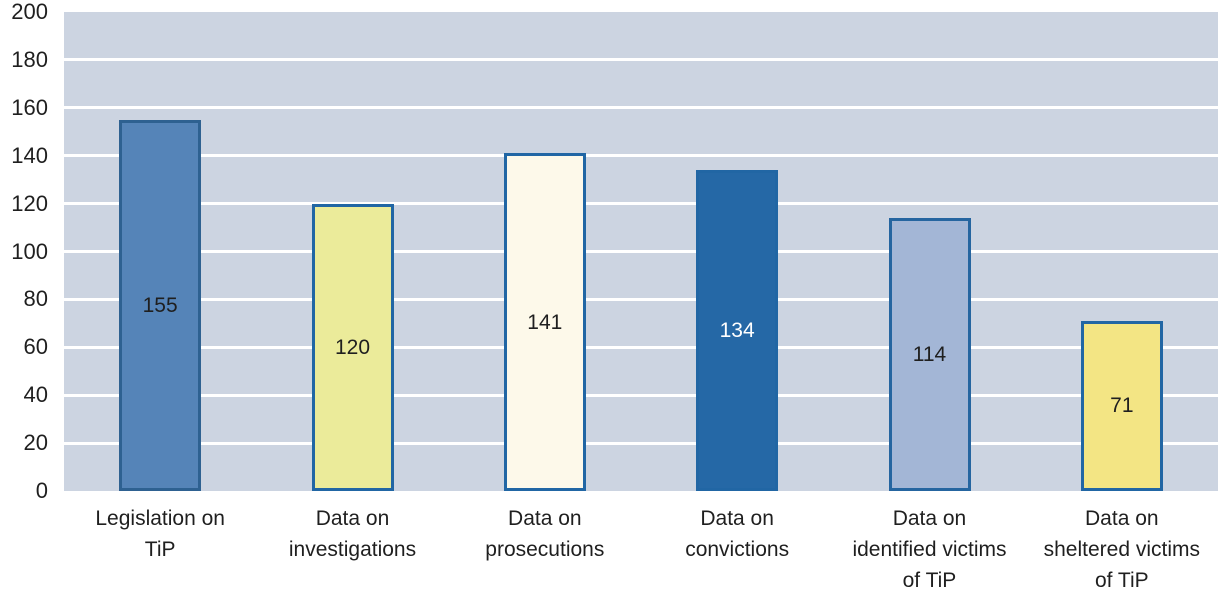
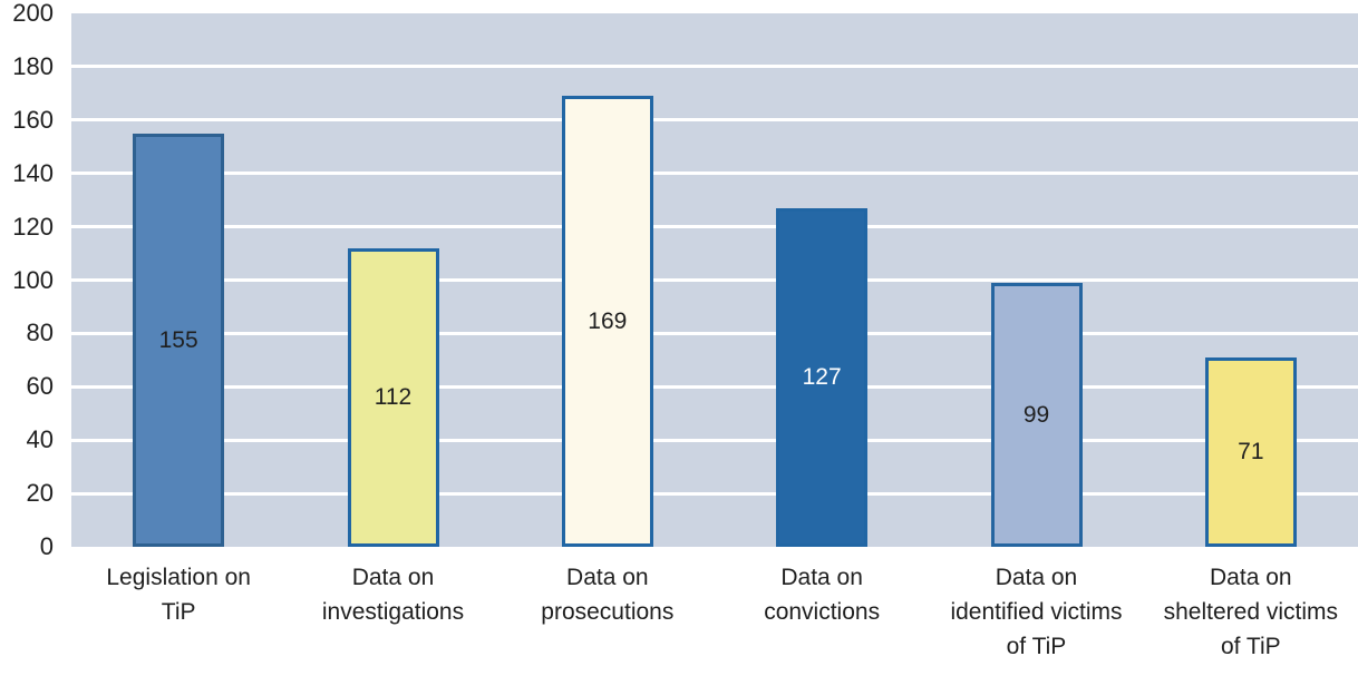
Data on investigations: 120 -> 112
Data on prosecutions: 141 -> 169
Data on convictions: 134 -> 127
Data on identified victims of TiP: 114 -> 99
